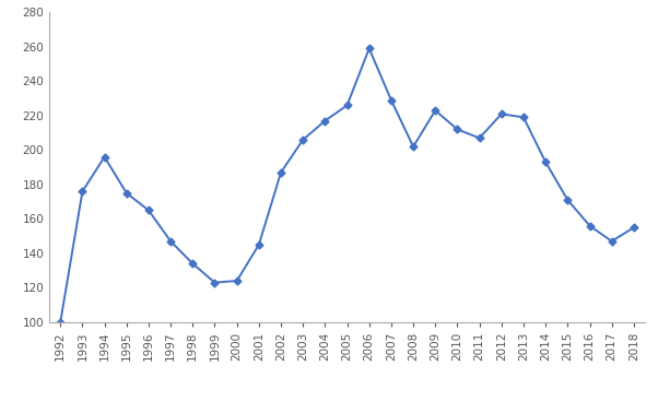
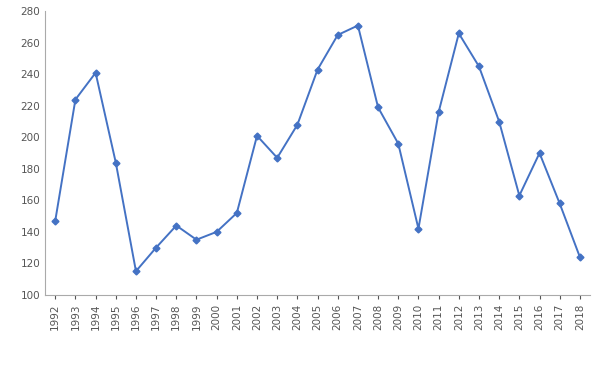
1992: 100 -> 147
1993: 176 -> 224
1994: 196 -> 241
1995: 175 -> 184
1996: 165 -> 115
1997: 147 -> 130
1998: 134 -> 144
1999: 123 -> 135
2000: 124 -> 140
2001: 145 -> 152
2002: 187 -> 201
2003: 206 -> 187
2004: 217 -> 208
2005: 226 -> 243
2006: 259 -> 265
2007: 229 -> 271
2008: 202 -> 219
2009: 223 -> 196
2010: 212 -> 142
2011: 207 -> 216
2012: 221 -> 266
2013: 219 -> 245
2014: 193 -> 210
2015: 171 -> 163
2016: 156 -> 190
2017: 147 -> 158
2018: 155 -> 124
